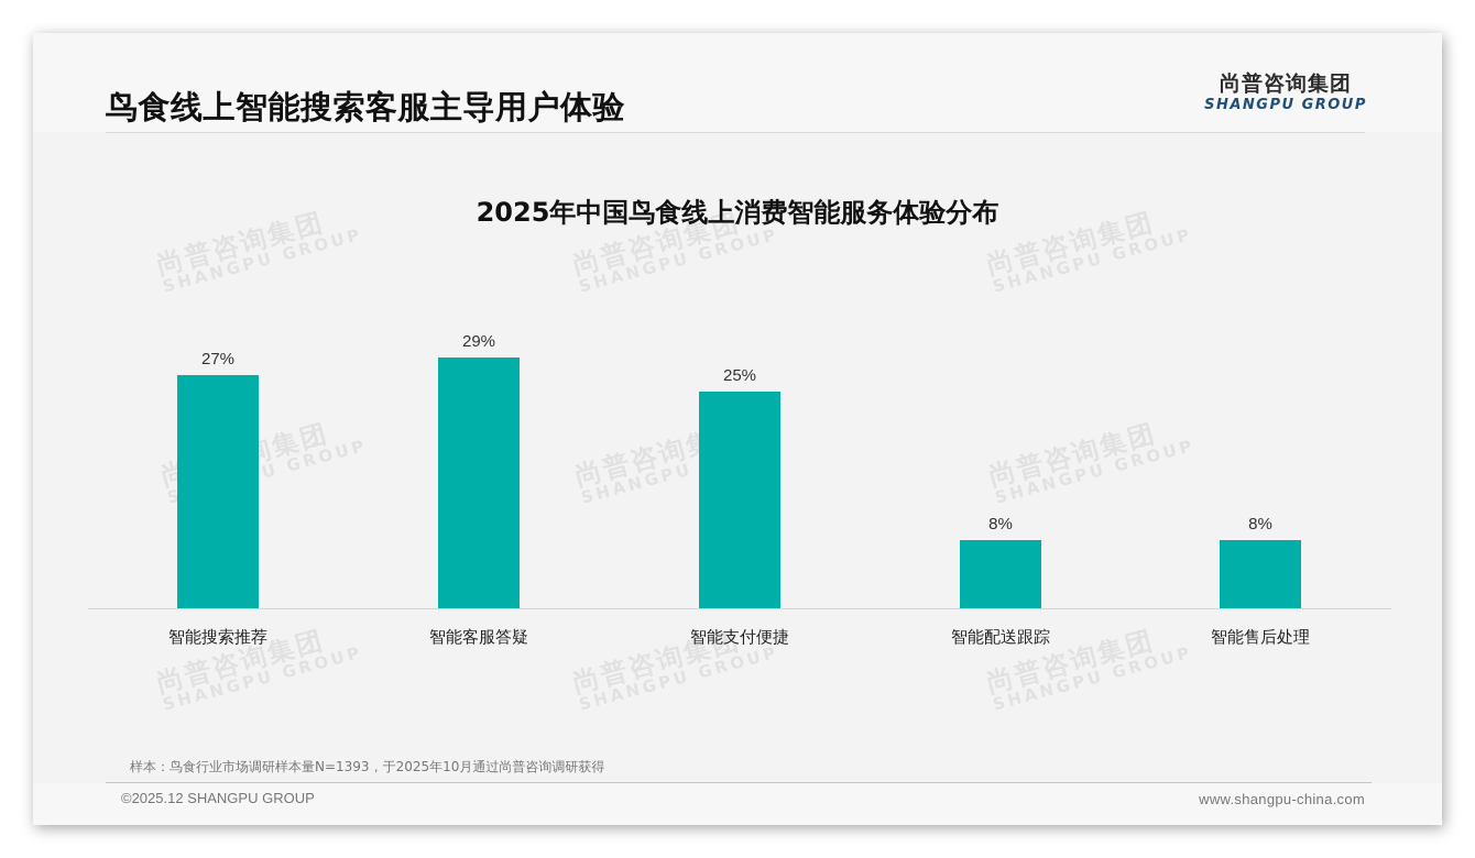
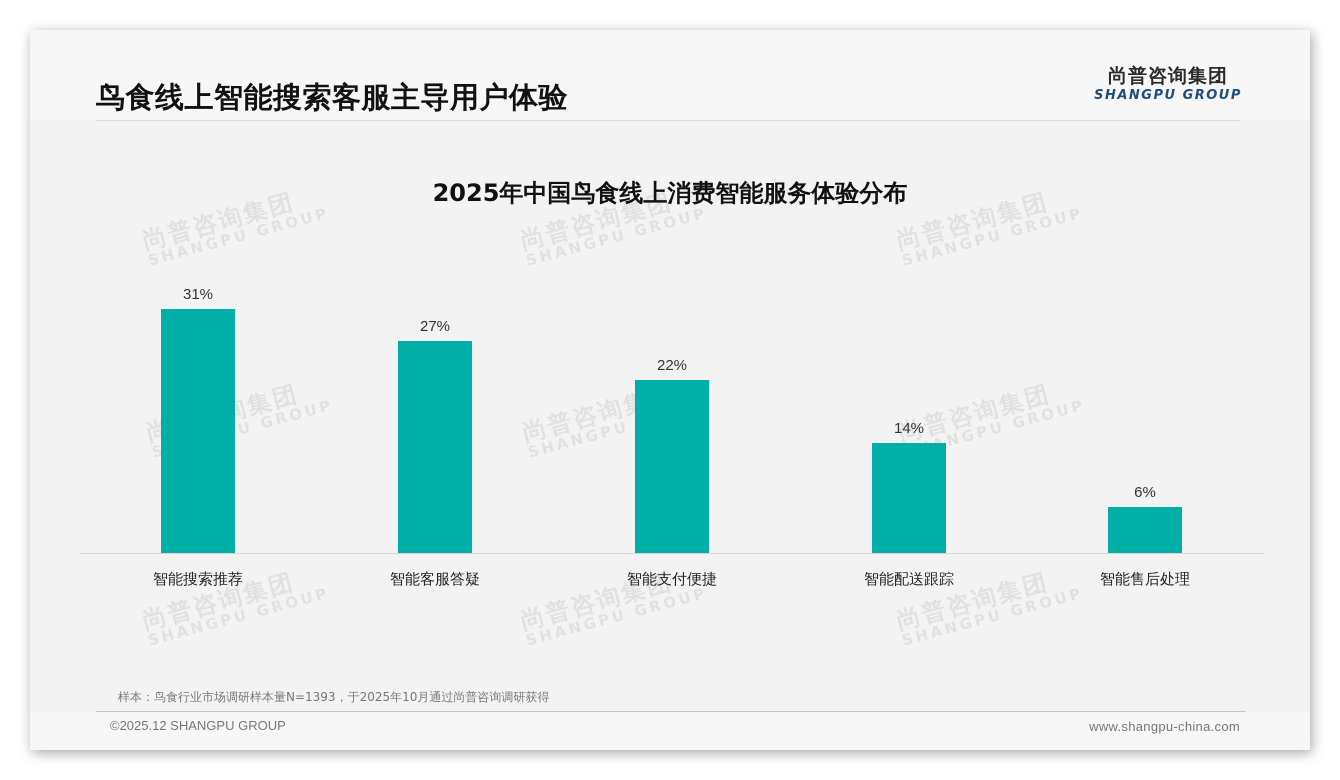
智能搜索推荐: 27% -> 31%
智能客服答疑: 29% -> 27%
智能支付便捷: 25% -> 22%
智能配送跟踪: 8% -> 14%
智能售后处理: 8% -> 6%
